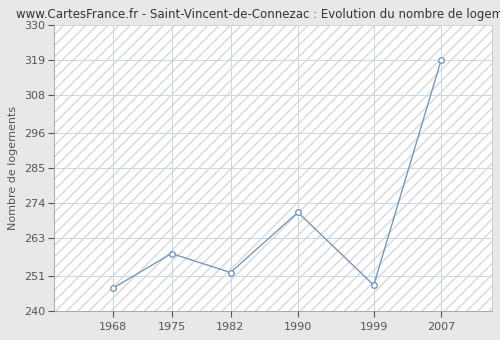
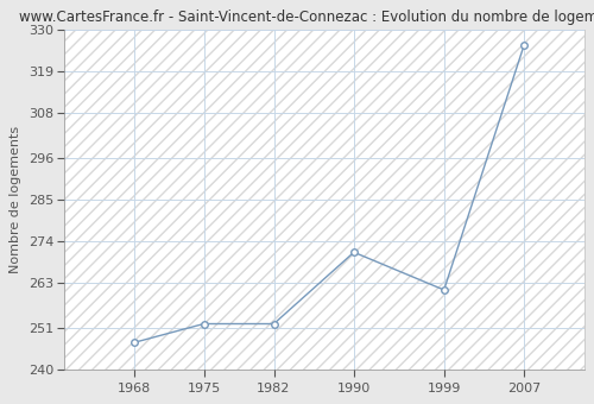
1975: 258 -> 252
1999: 248 -> 261
2007: 319 -> 326
